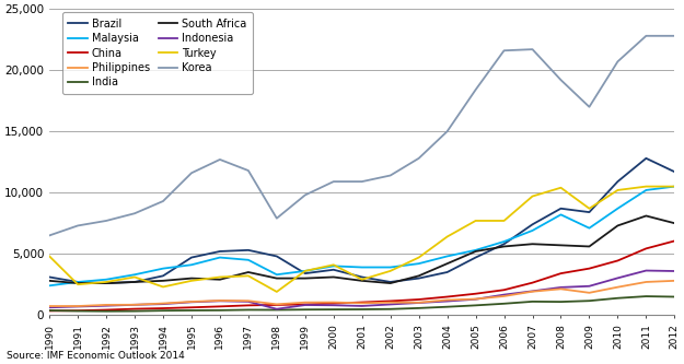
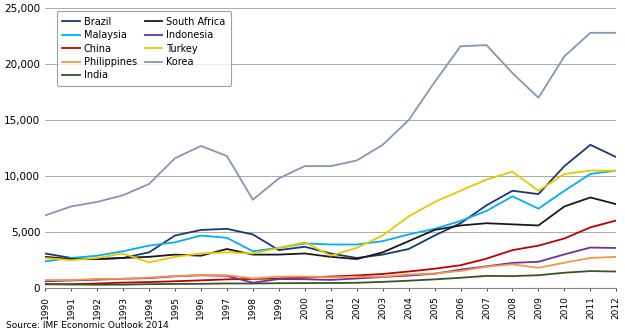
Turkey/1990: 4,800 -> 2,700
Turkey/1998: 1,900 -> 3,100
Turkey/2006: 7,700 -> 8,700
